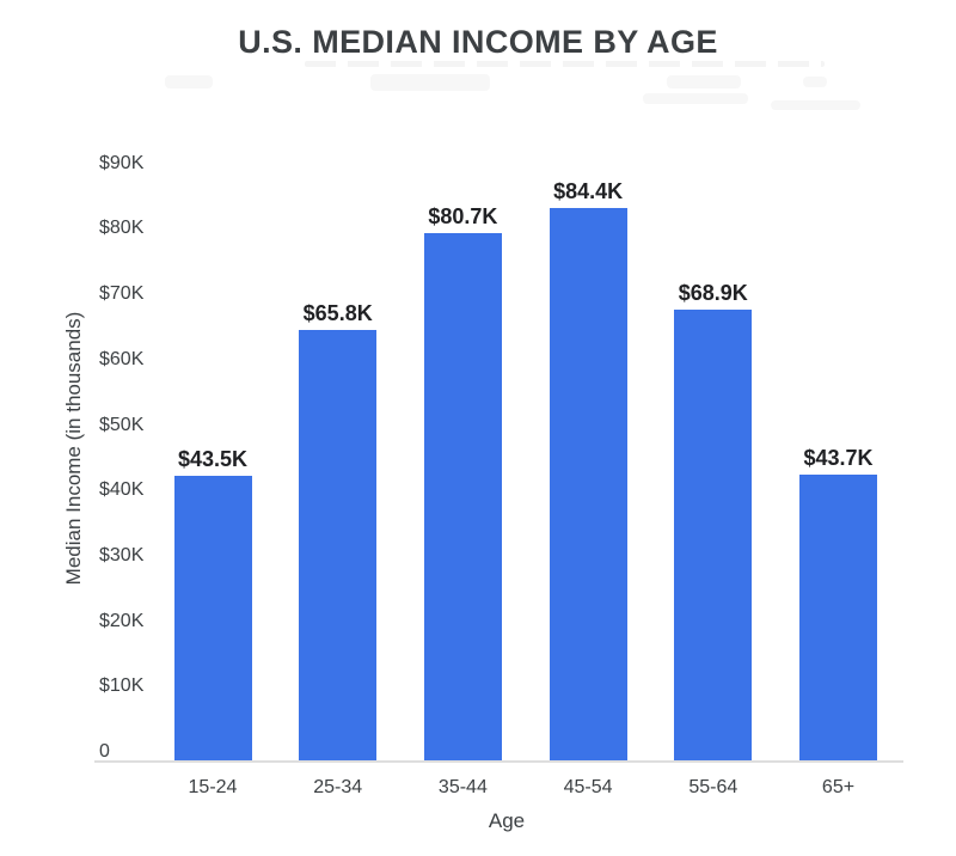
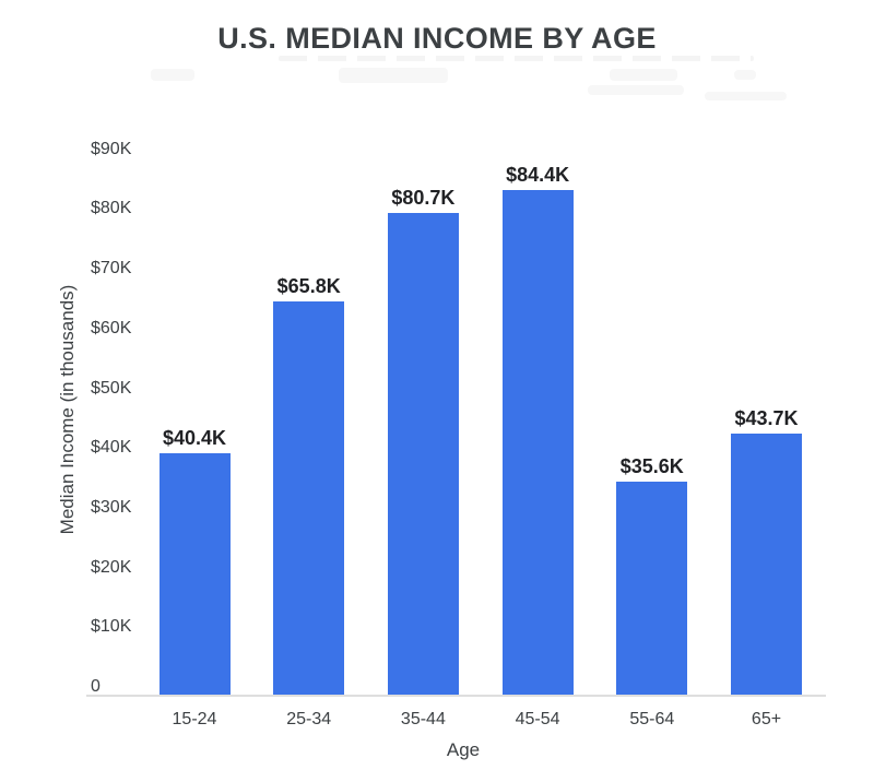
15-24: $43.5K -> $40.4K
55-64: $68.9K -> $35.6K
